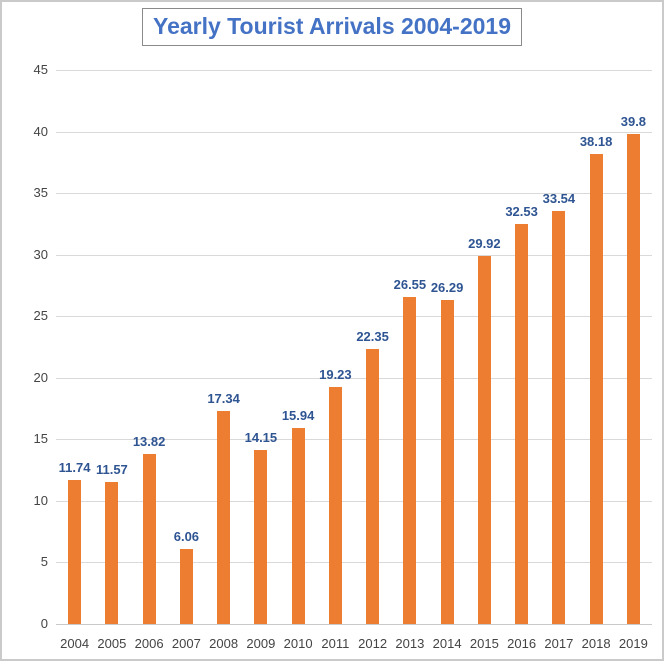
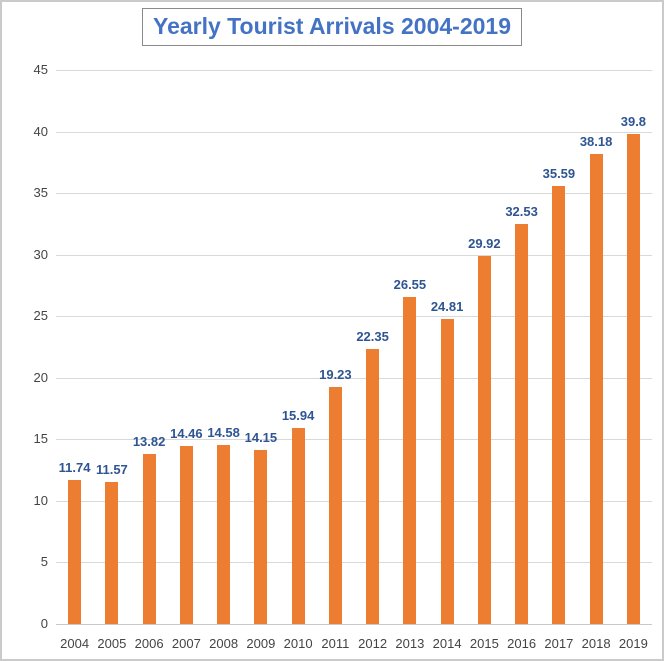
2007: 6.06 -> 14.46
2008: 17.34 -> 14.58
2014: 26.29 -> 24.81
2017: 33.54 -> 35.59
